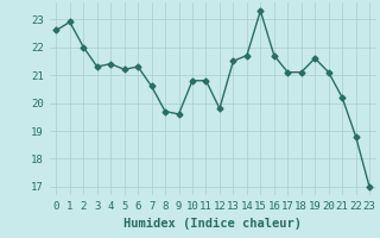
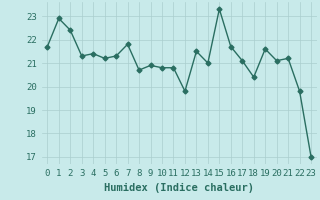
0: 22.6 -> 21.7
2: 22.0 -> 22.4
7: 20.6 -> 21.8
8: 19.7 -> 20.7
9: 19.6 -> 20.9
14: 21.7 -> 21.0
18: 21.1 -> 20.4
21: 20.2 -> 21.2
22: 18.8 -> 19.8
